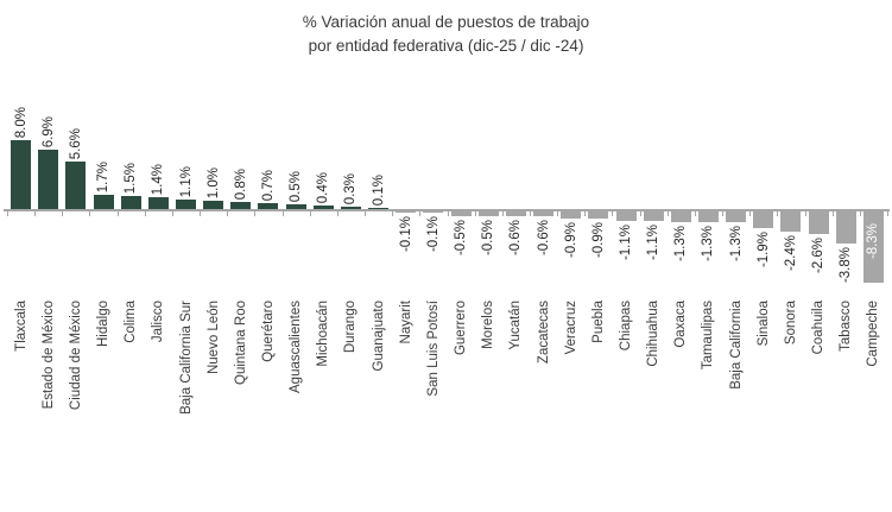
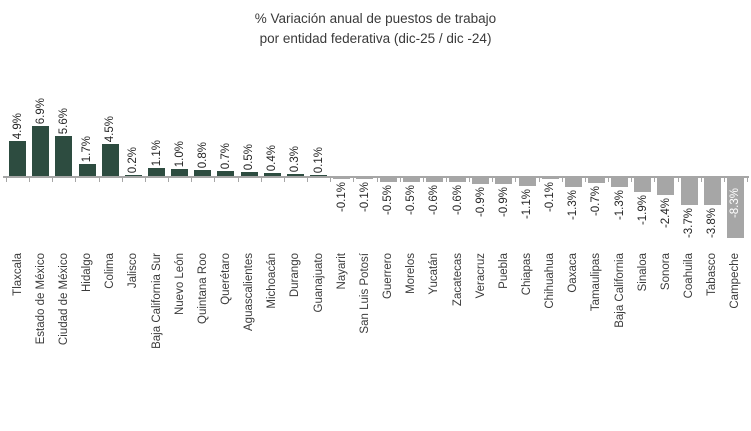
Tlaxcala: 8.0% -> 4.9%
Colima: 1.5% -> 4.5%
Jalisco: 1.4% -> 0.2%
Chihuahua: -1.1% -> -0.1%
Tamaulipas: -1.3% -> -0.7%
Coahuila: -2.6% -> -3.7%
